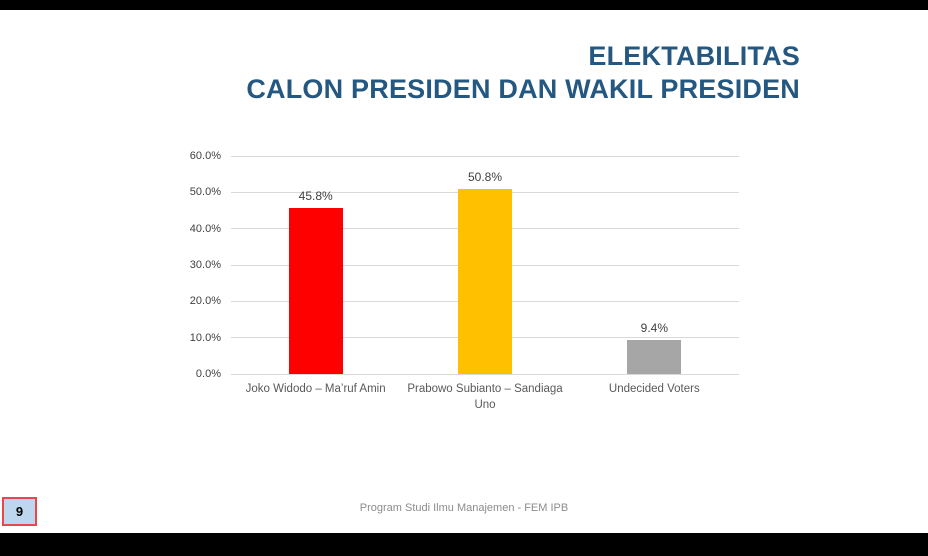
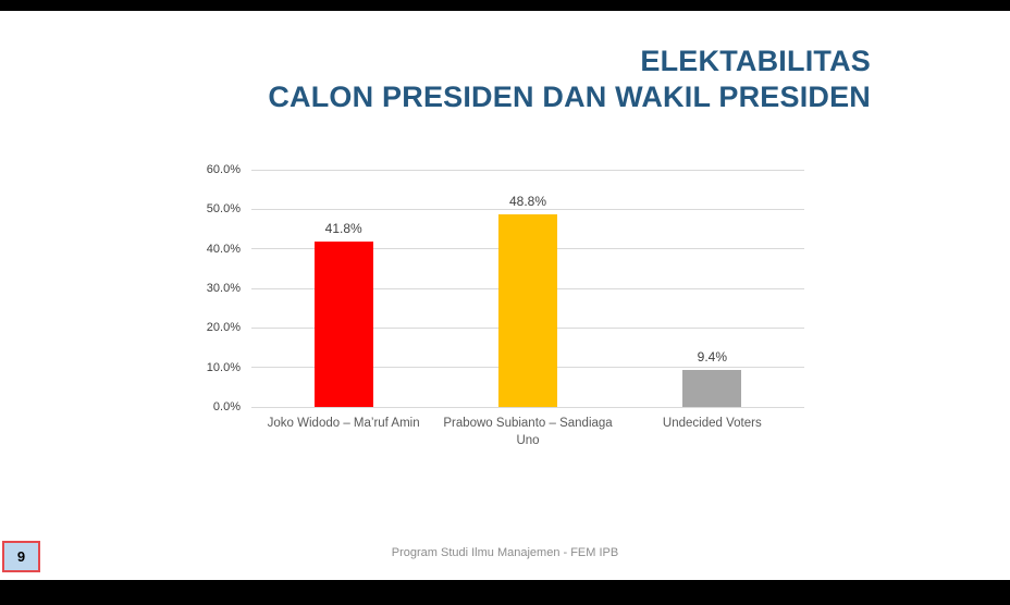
Joko Widodo – Ma’ruf Amin: 45.8% -> 41.8%
Prabowo Subianto – Sandiaga Uno: 50.8% -> 48.8%
